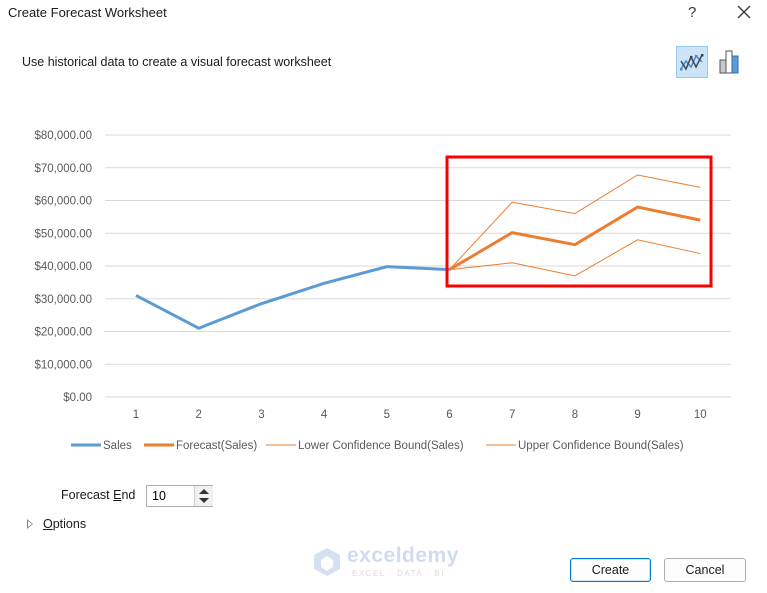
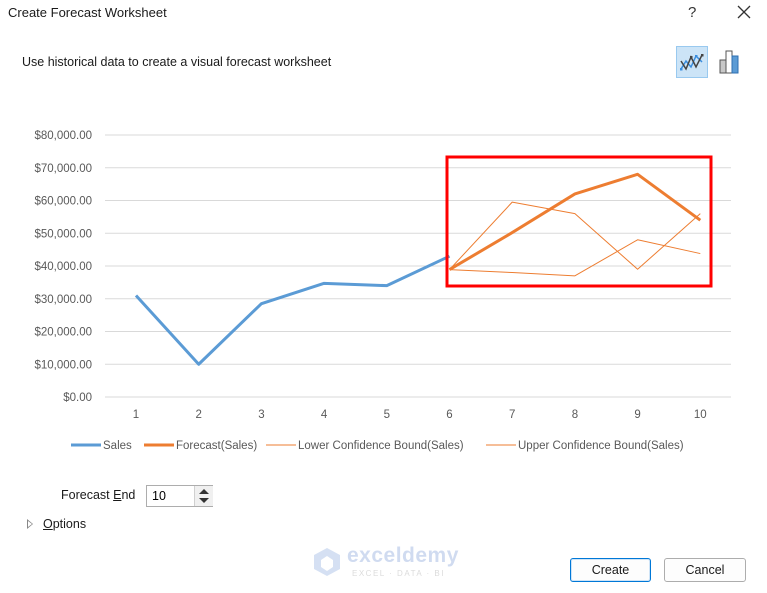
Sales/2: $21000 -> $10000
Sales/5: $40000 -> $34000
Sales/6: $39000 -> $43000
Lower Confidence Bound(Sales)/7: $41000 -> $38000
Forecast(Sales)/8: $46000 -> $62000
Forecast(Sales)/9: $58000 -> $68000
Upper Confidence Bound(Sales)/9: $68000 -> $39000
Upper Confidence Bound(Sales)/10: $64000 -> $56000
